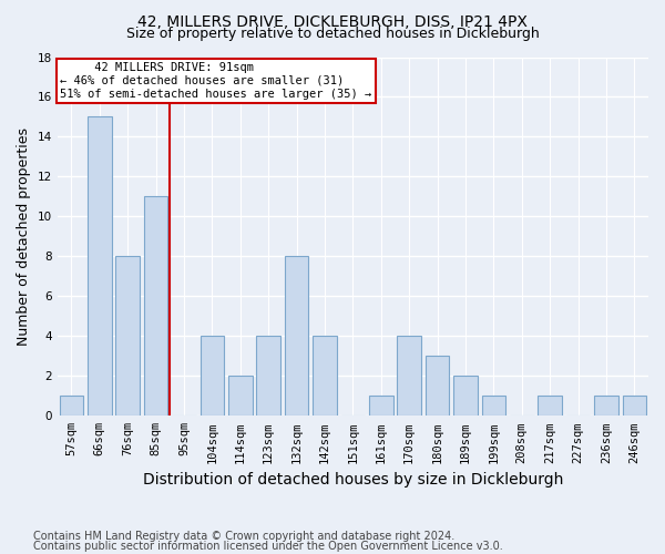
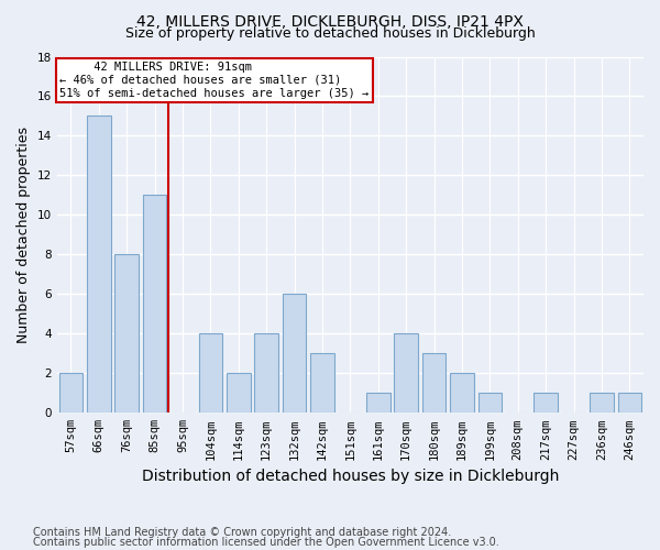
57sqm: 1 -> 2
132sqm: 8 -> 6
142sqm: 4 -> 3
